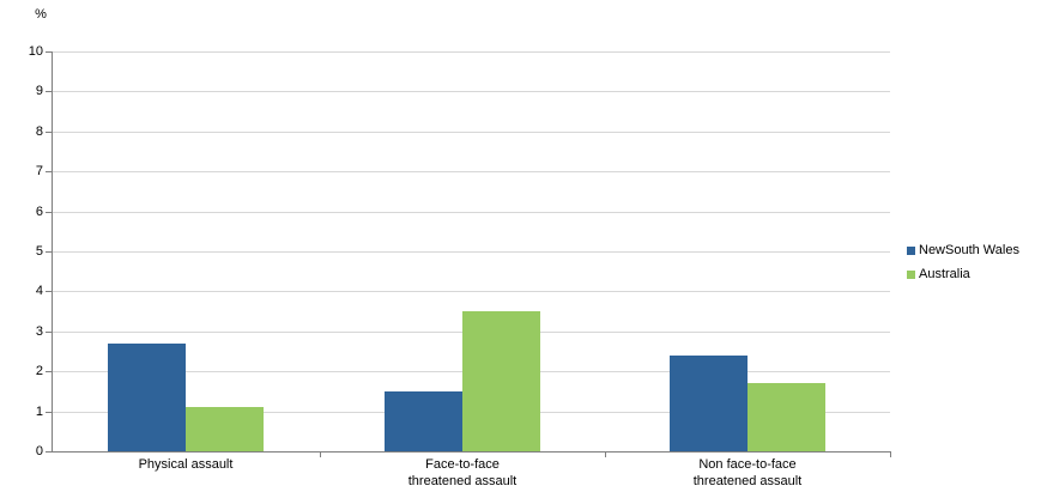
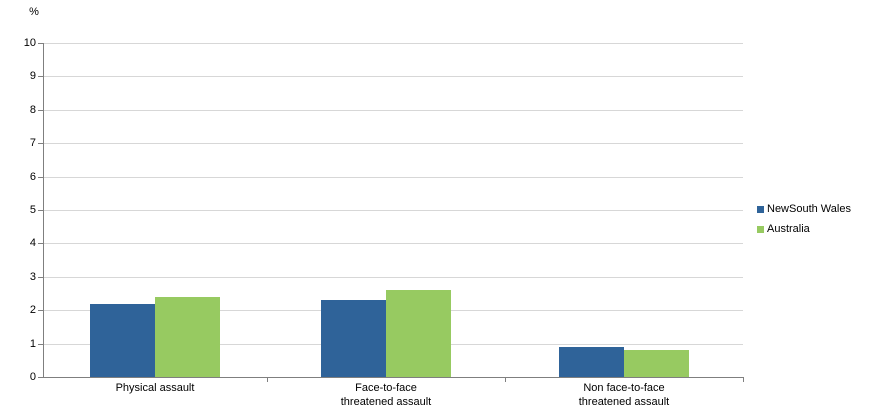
NewSouth Wales/Physical assault: 2.7 -> 2.2
Australia/Physical assault: 1.1 -> 2.4
NewSouth Wales/Face-to-face threatened assault: 1.5 -> 2.3
Australia/Face-to-face threatened assault: 3.5 -> 2.6
NewSouth Wales/Non face-to-face threatened assault: 2.4 -> 0.9
Australia/Non face-to-face threatened assault: 1.7 -> 0.8
